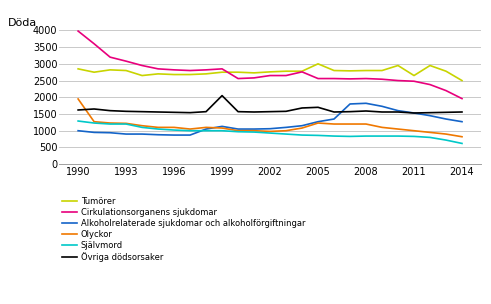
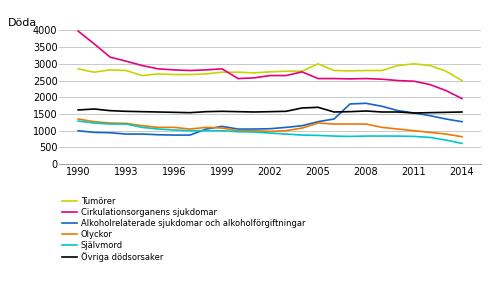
Olyckor/1990: 1950 -> 1350
Övriga dödsorsaker/1999: 2050 -> 1580
Tumörer/2011: 2650 -> 3000
